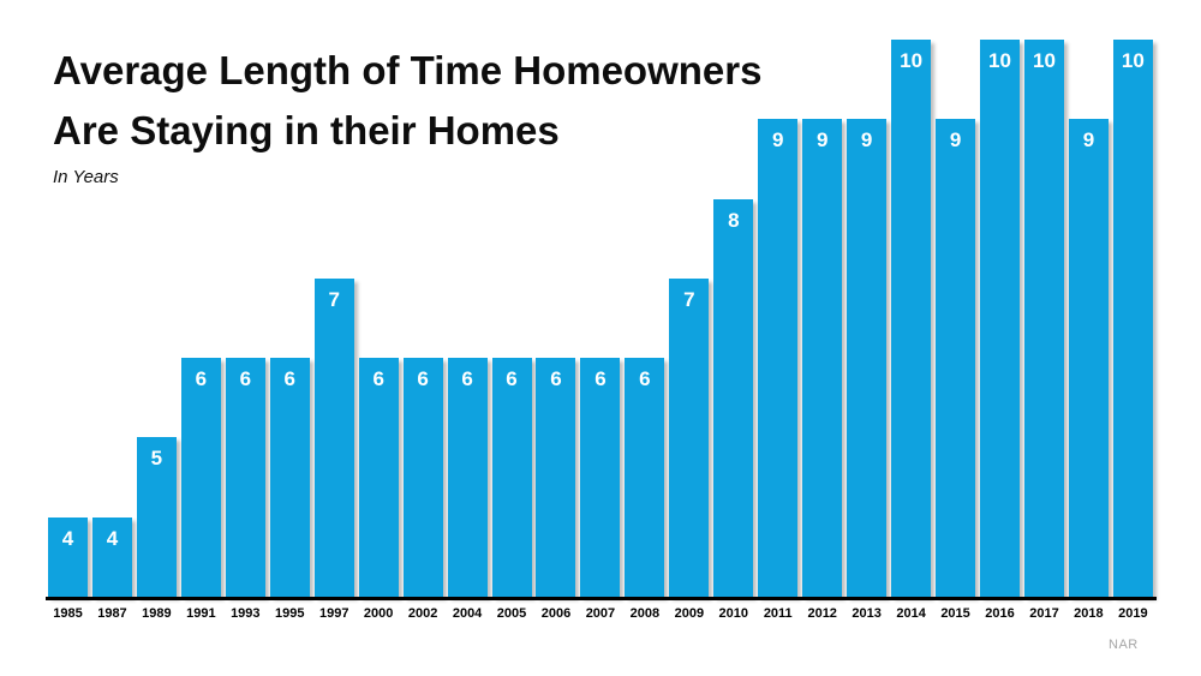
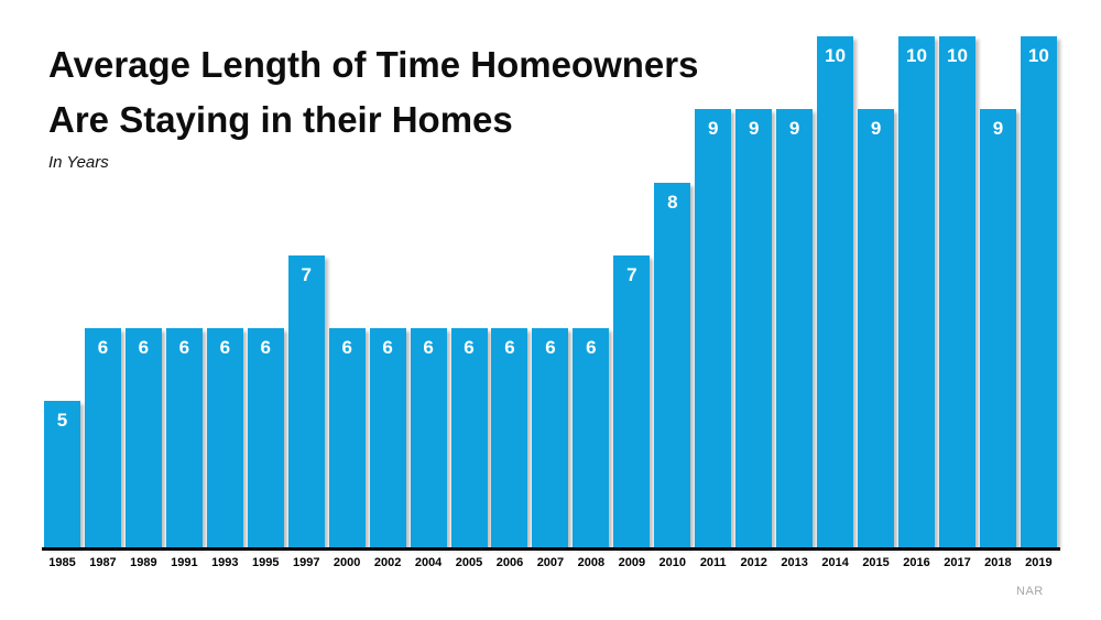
1985: 4 -> 5
1987: 4 -> 6
1989: 5 -> 6
